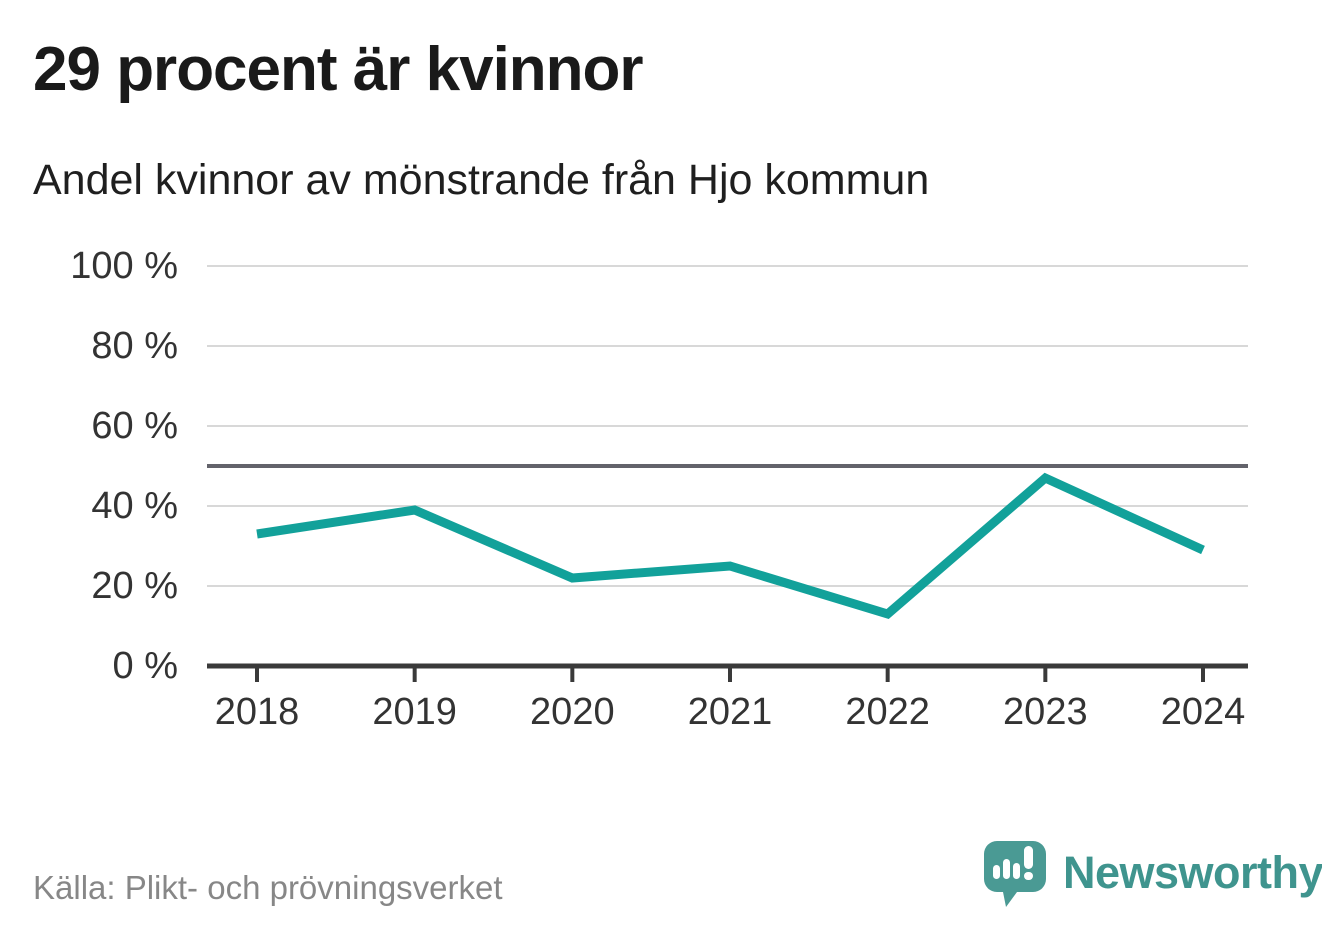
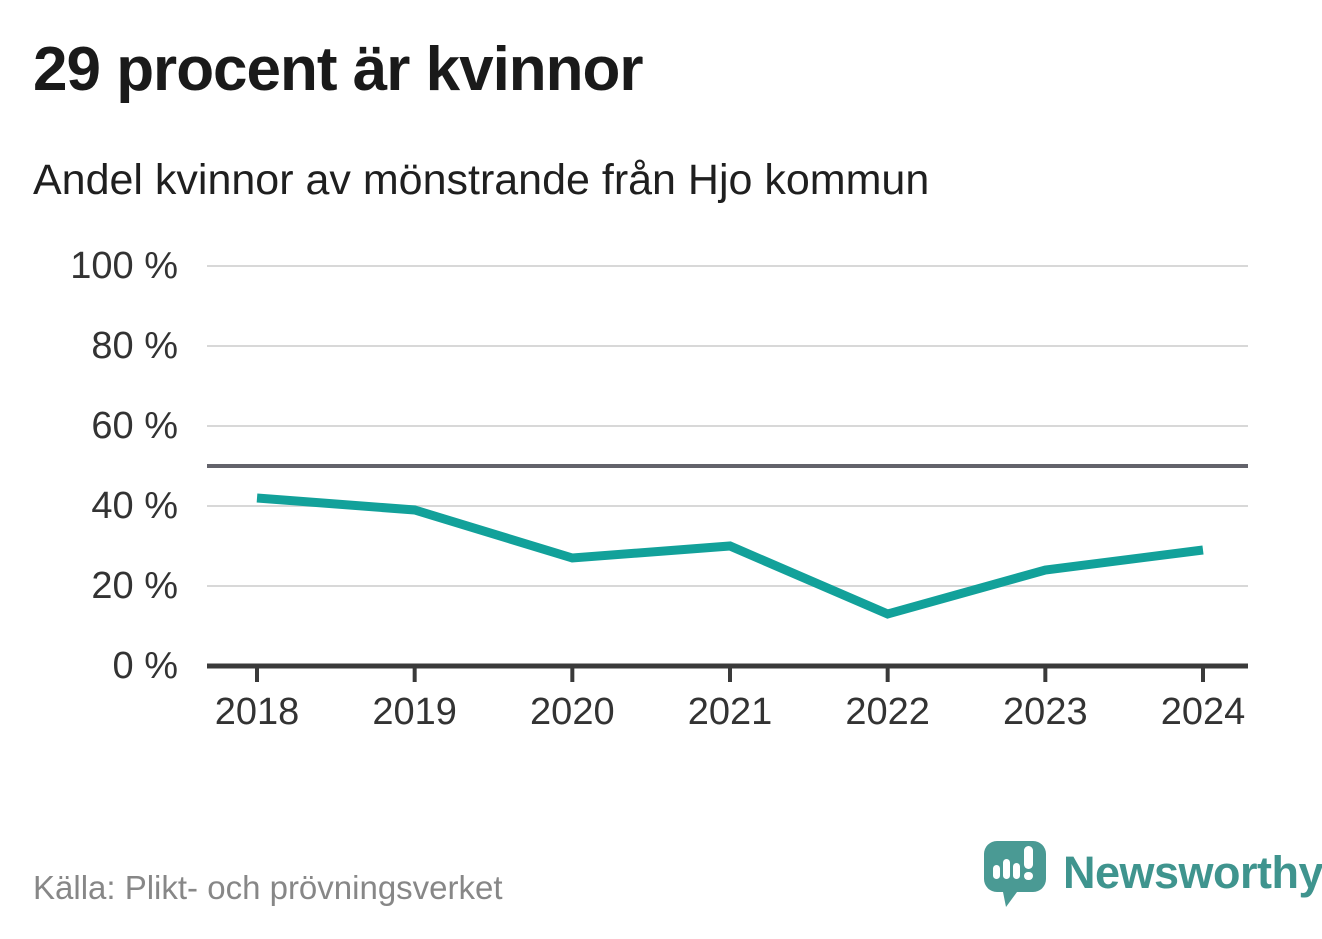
2018: 33% -> 42%
2020: 22% -> 27%
2021: 25% -> 30%
2023: 47% -> 24%
